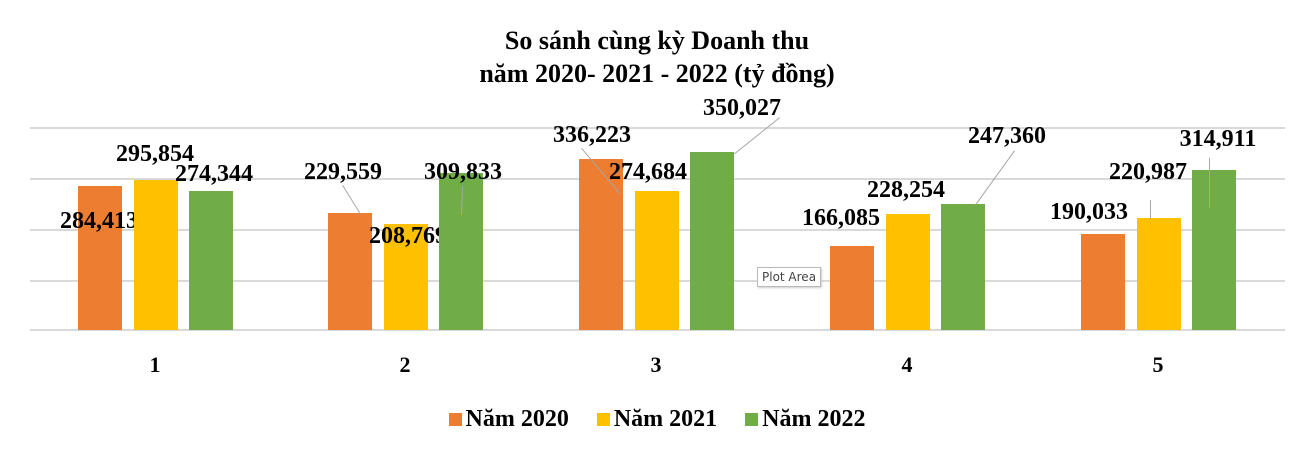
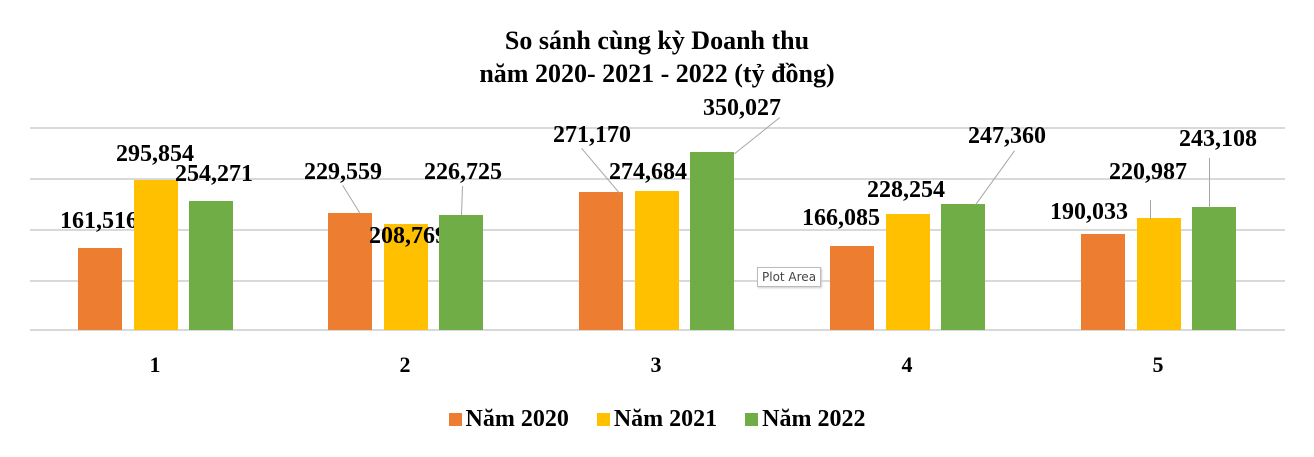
Năm 2020/1: 284,413 -> 161,516
Năm 2022/1: 274,344 -> 254,271
Năm 2022/2: 309,833 -> 226,725
Năm 2020/3: 336,223 -> 271,170
Năm 2022/5: 314,911 -> 243,108
